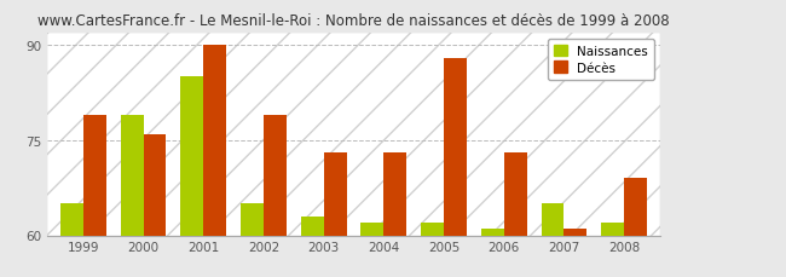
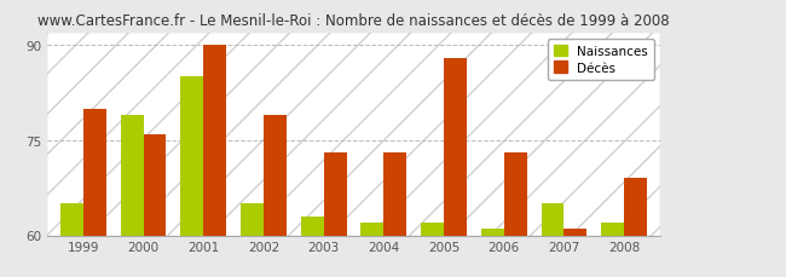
Décès/1999: 79 -> 80
